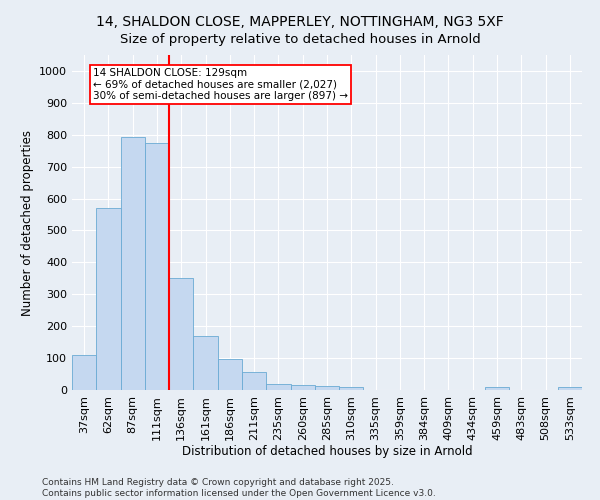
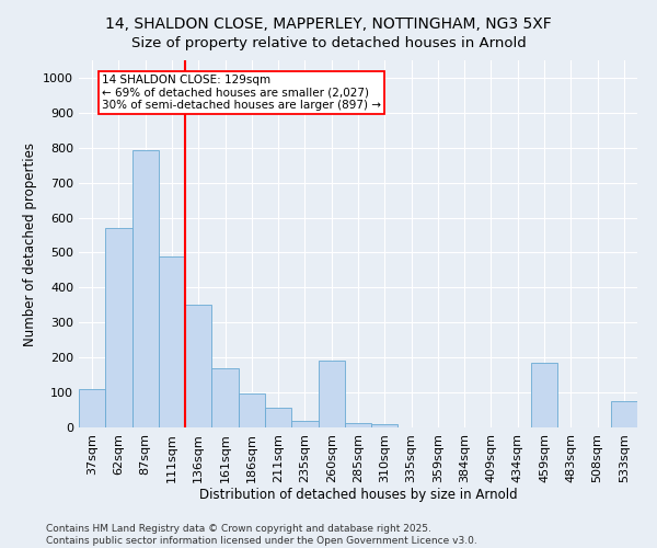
111sqm: 773 -> 490
260sqm: 15 -> 190
459sqm: 8 -> 185
533sqm: 8 -> 75
